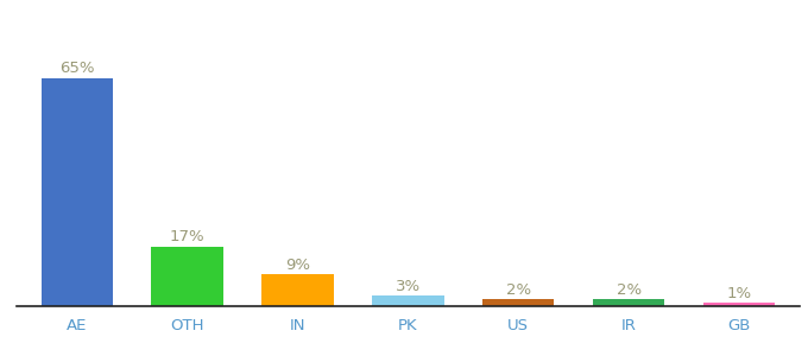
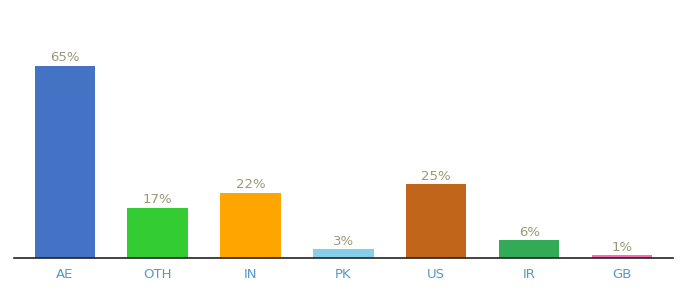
IN: 9% -> 22%
US: 2% -> 25%
IR: 2% -> 6%
